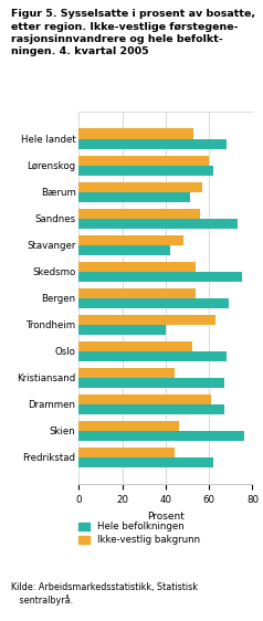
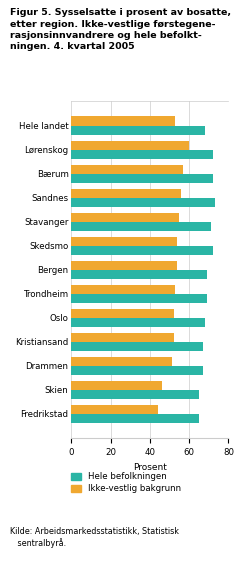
Hele befolkningen/Lørenskog: 62 -> 72
Hele befolkningen/Bærum: 51 -> 72
Ikke-vestlig bakgrunn/Stavanger: 48 -> 55
Hele befolkningen/Stavanger: 42 -> 71
Hele befolkningen/Skedsmo: 75 -> 72
Ikke-vestlig bakgrunn/Trondheim: 63 -> 53
Hele befolkningen/Trondheim: 40 -> 69
Ikke-vestlig bakgrunn/Kristiansand: 44 -> 52
Ikke-vestlig bakgrunn/Drammen: 61 -> 51
Hele befolkningen/Skien: 76 -> 65
Hele befolkningen/Fredrikstad: 62 -> 65
